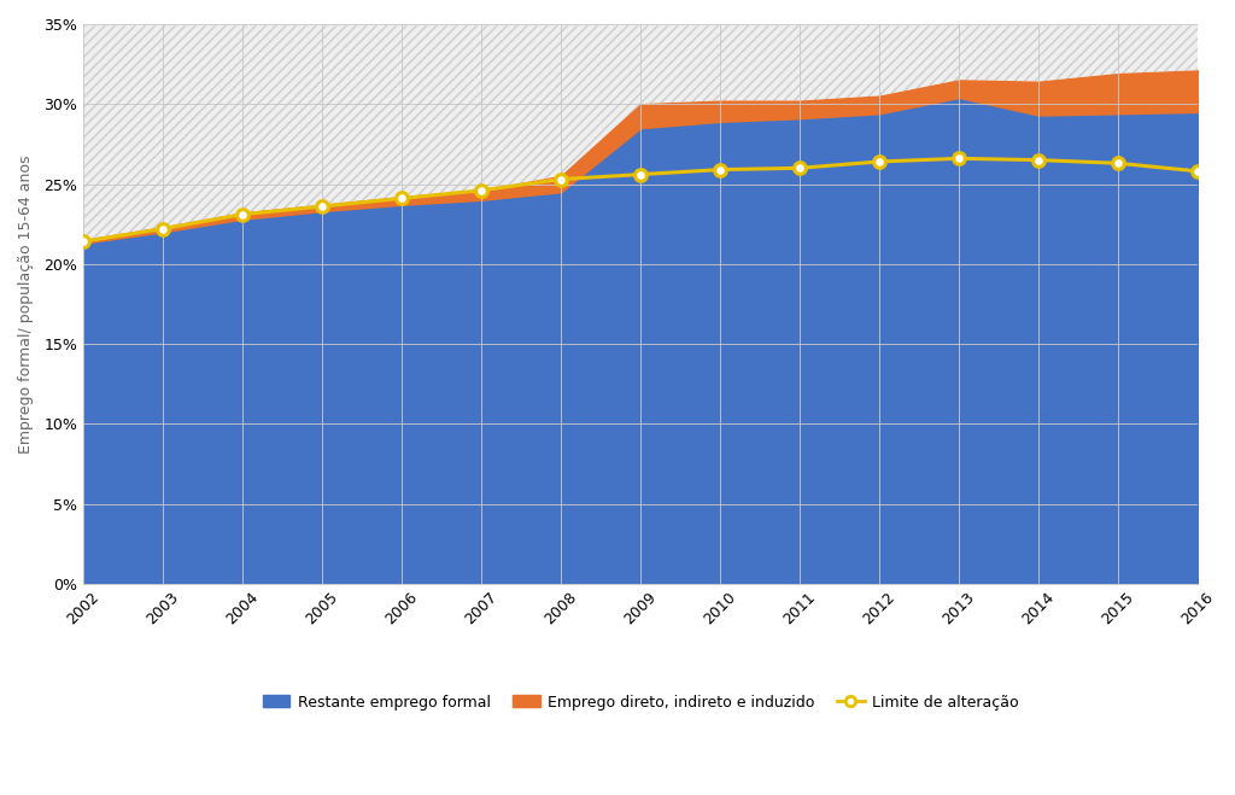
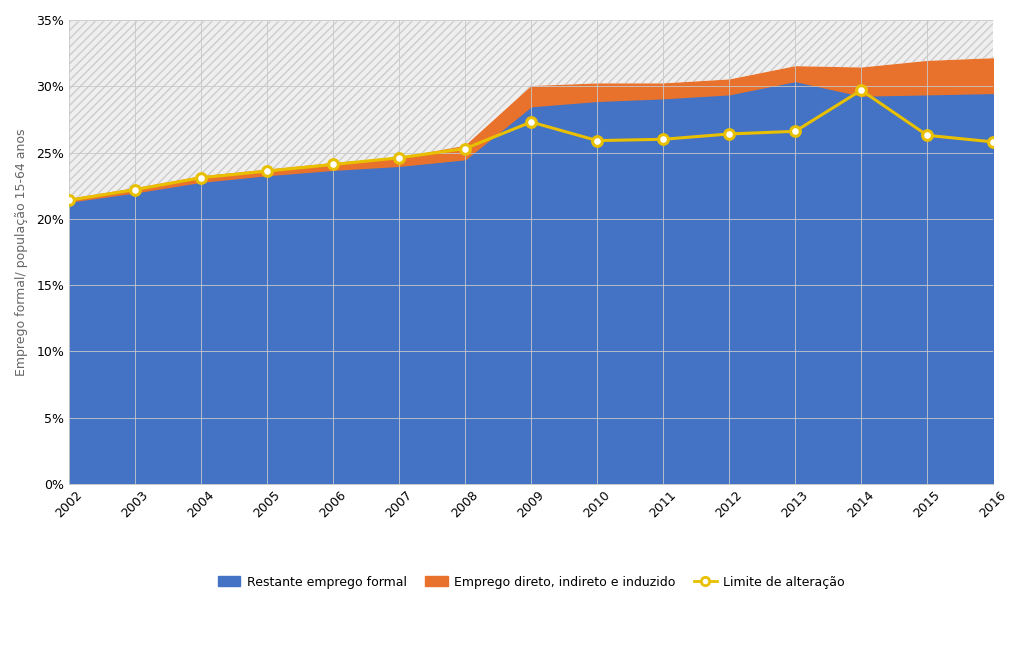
Limite de alteração/2009: 25.6% -> 27.3%
Limite de alteração/2014: 26.5% -> 29.7%
